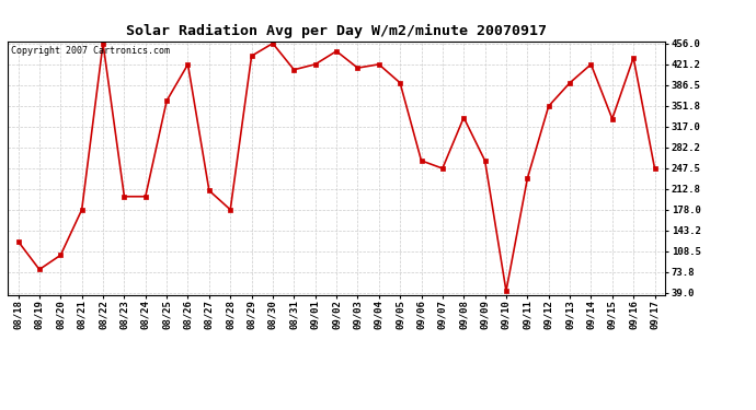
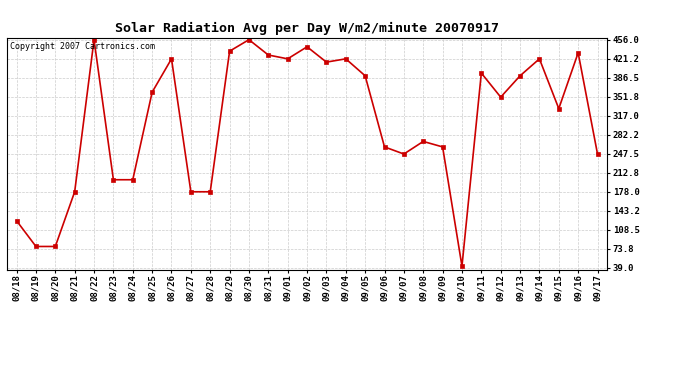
08/20: 102 -> 78
08/27: 210 -> 178
08/31: 412 -> 428
09/08: 332 -> 270
09/11: 230 -> 395
